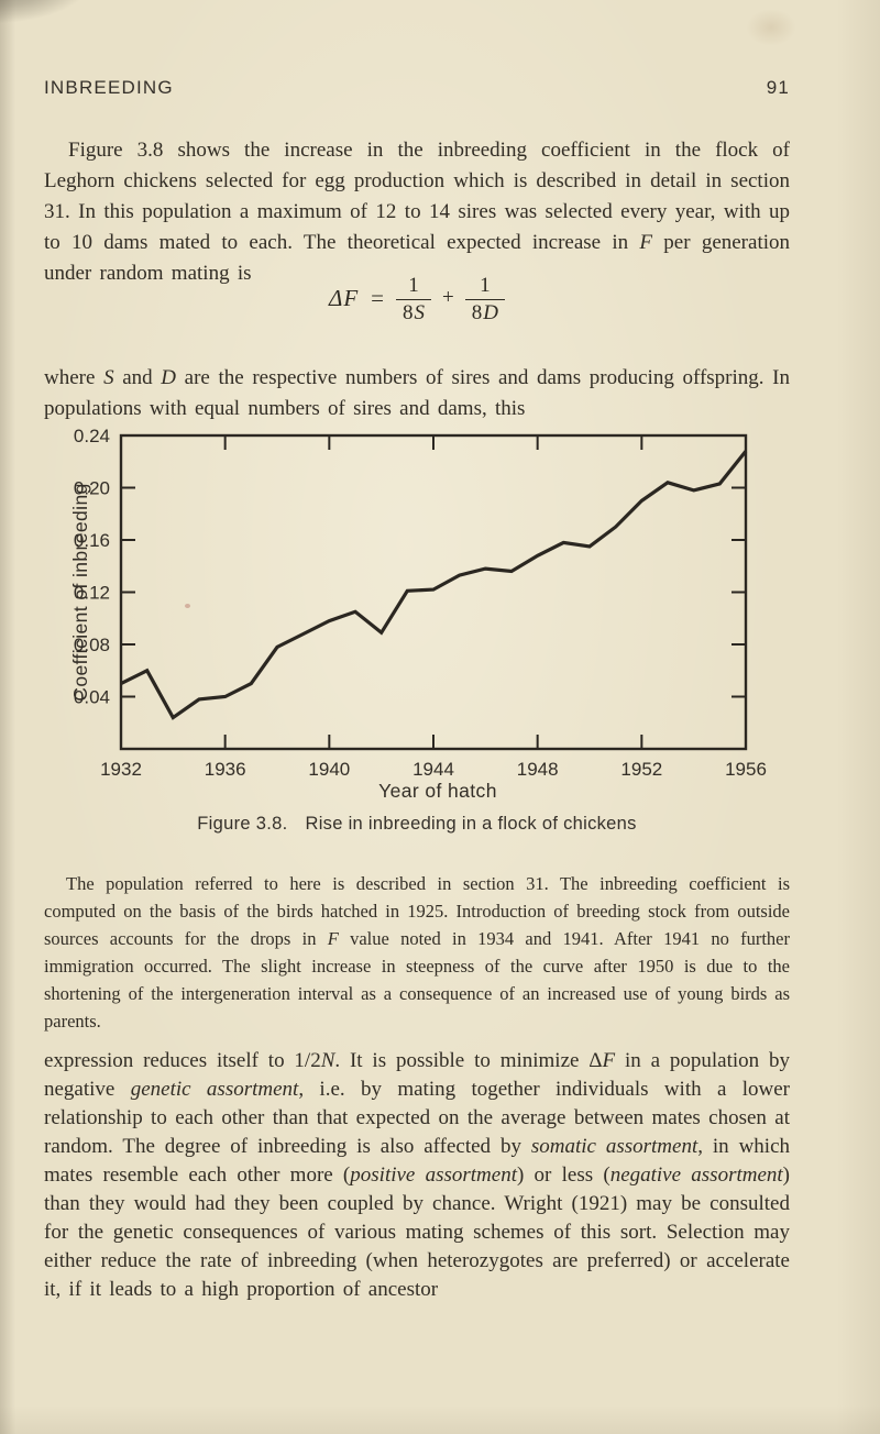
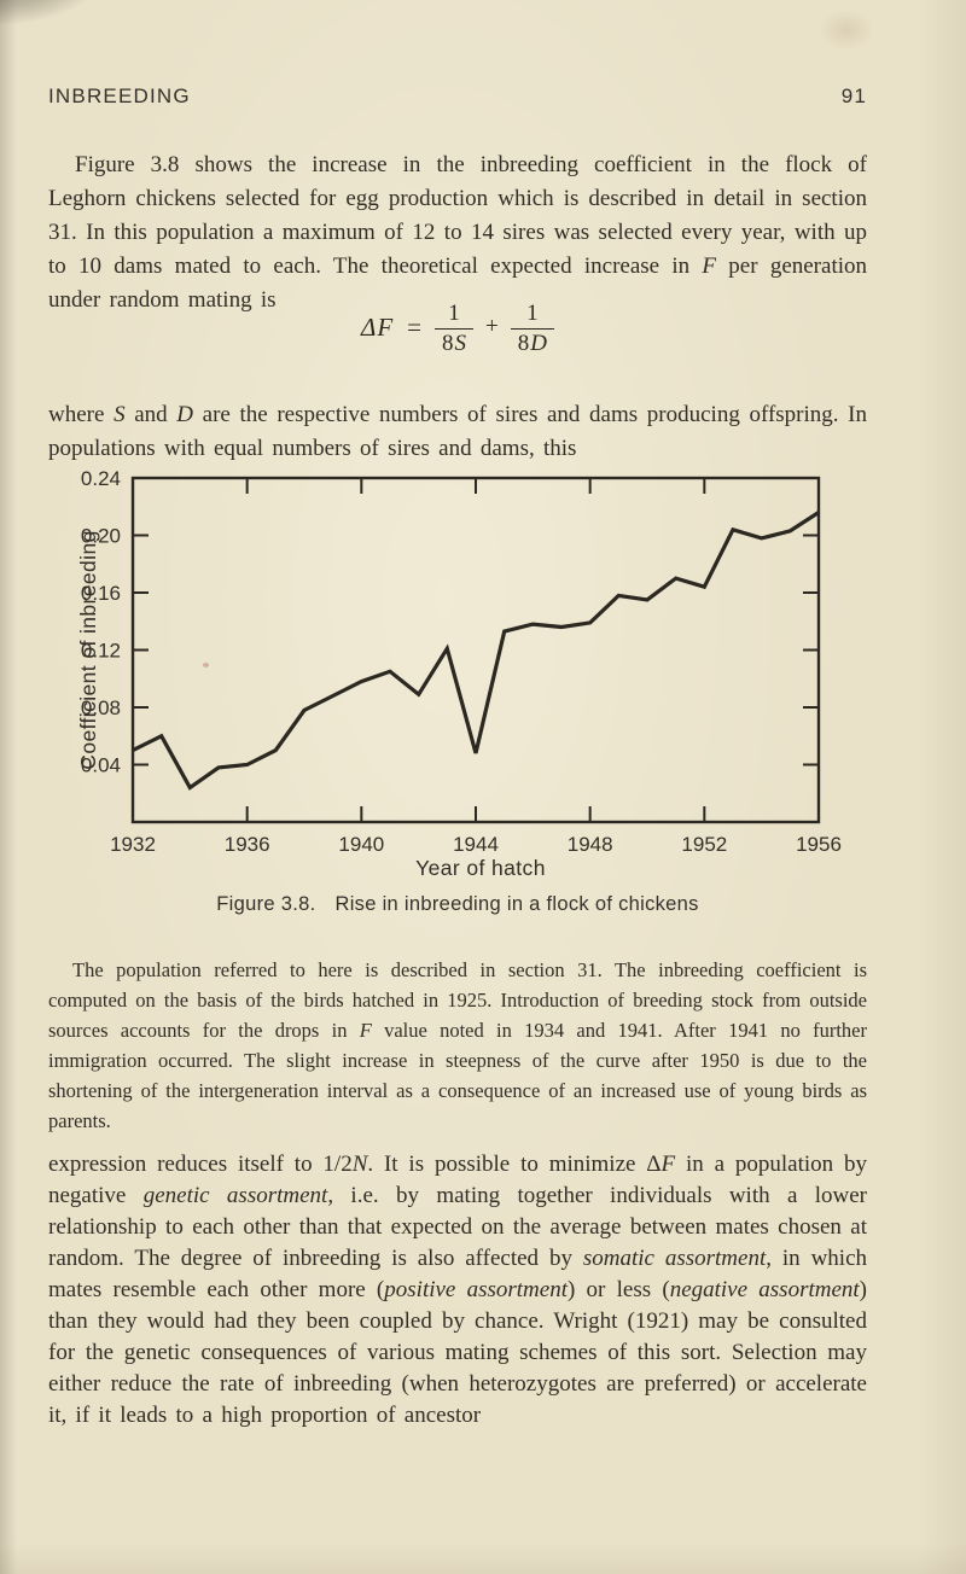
1944: 0.122 -> 0.048
1948: 0.148 -> 0.139
1952: 0.190 -> 0.164
1956: 0.228 -> 0.216
